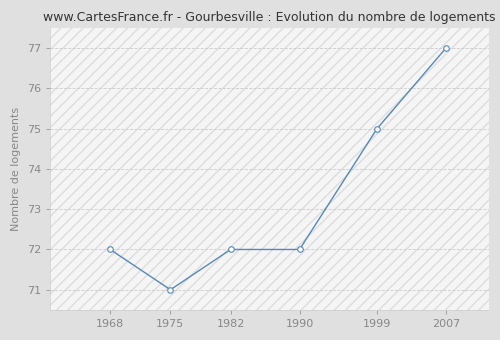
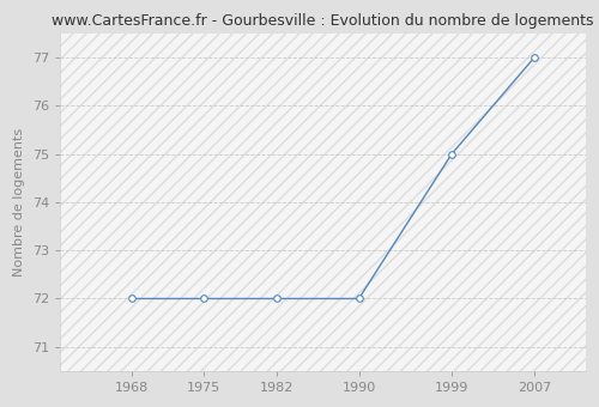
1975: 71 -> 72
